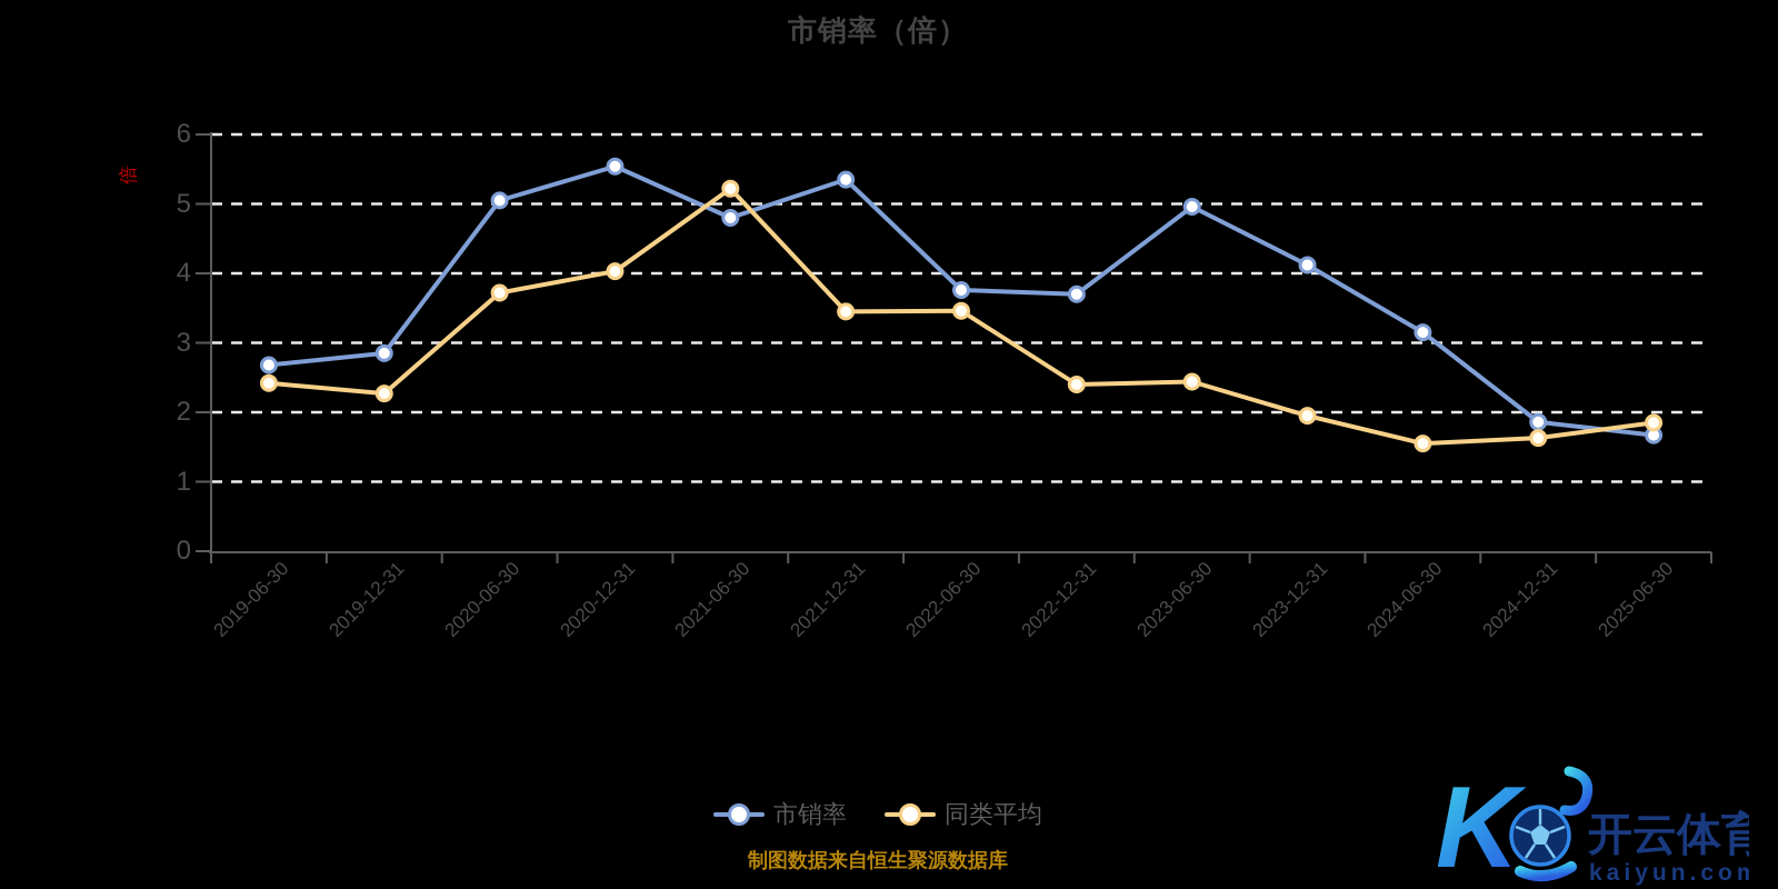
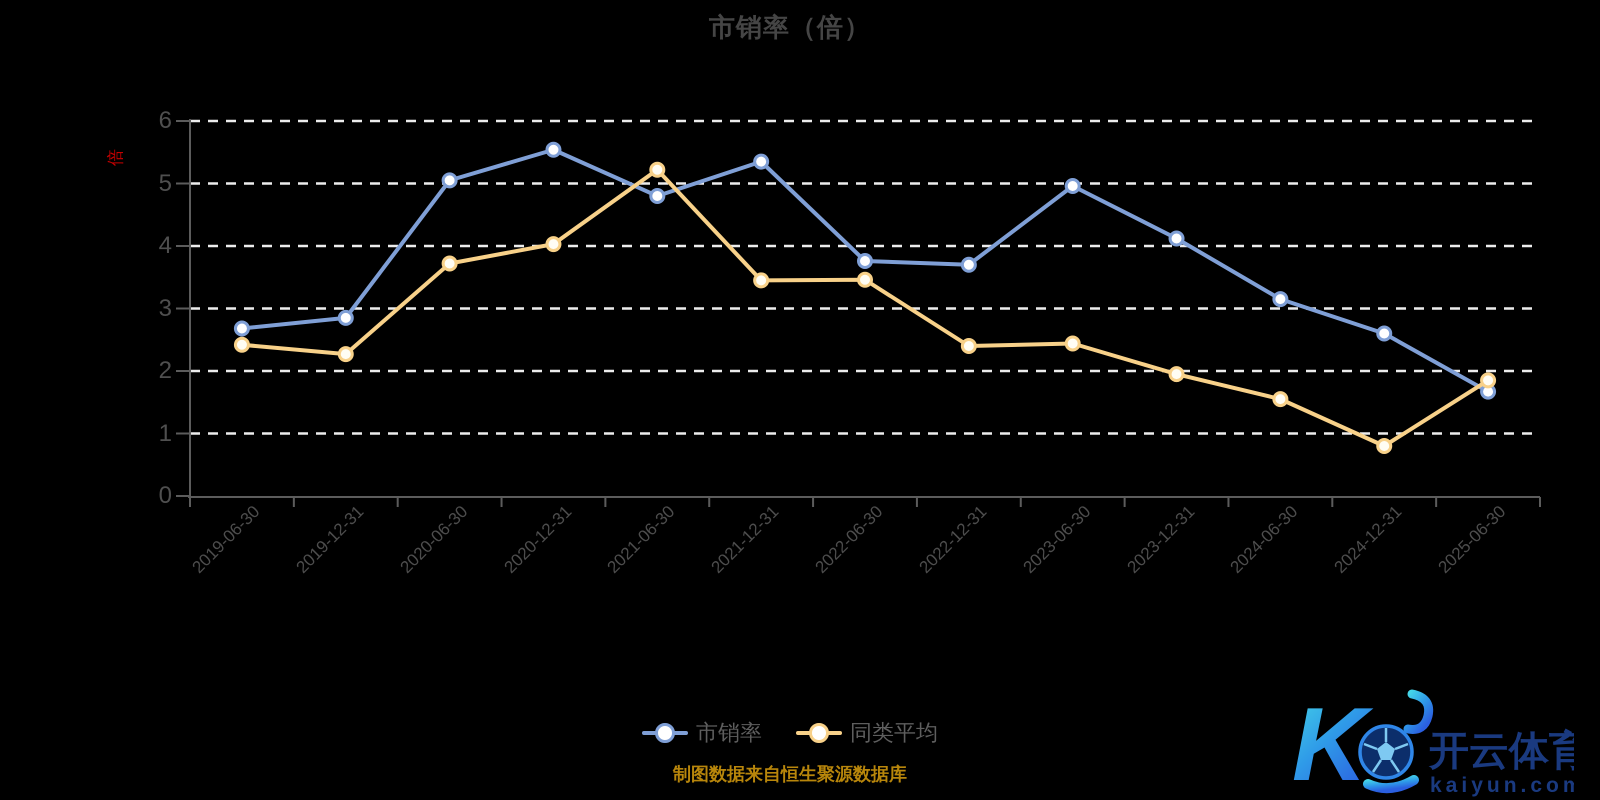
市销率/2024-12-31: 1.9 -> 2.6
同类平均/2024-12-31: 1.6 -> 0.8
